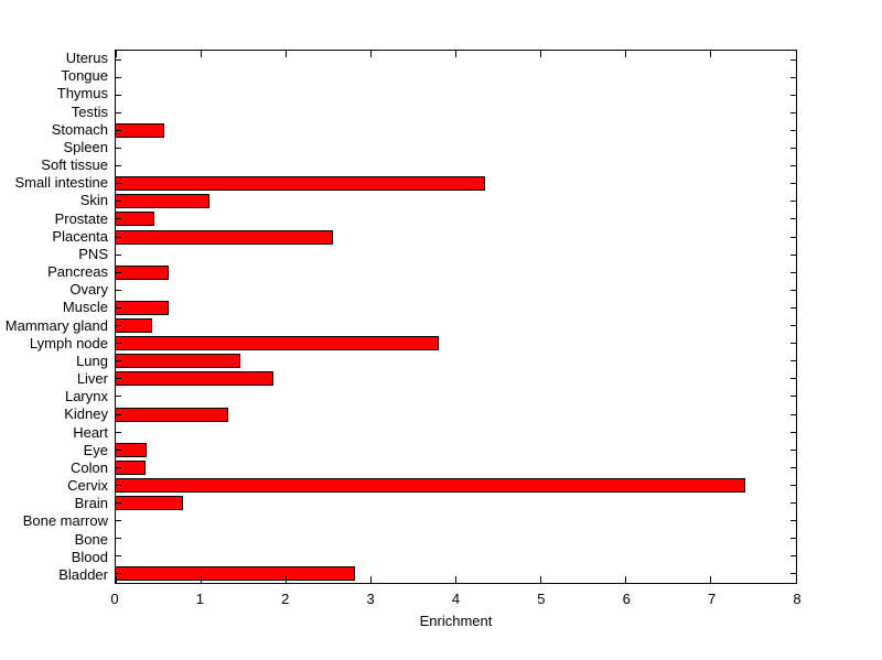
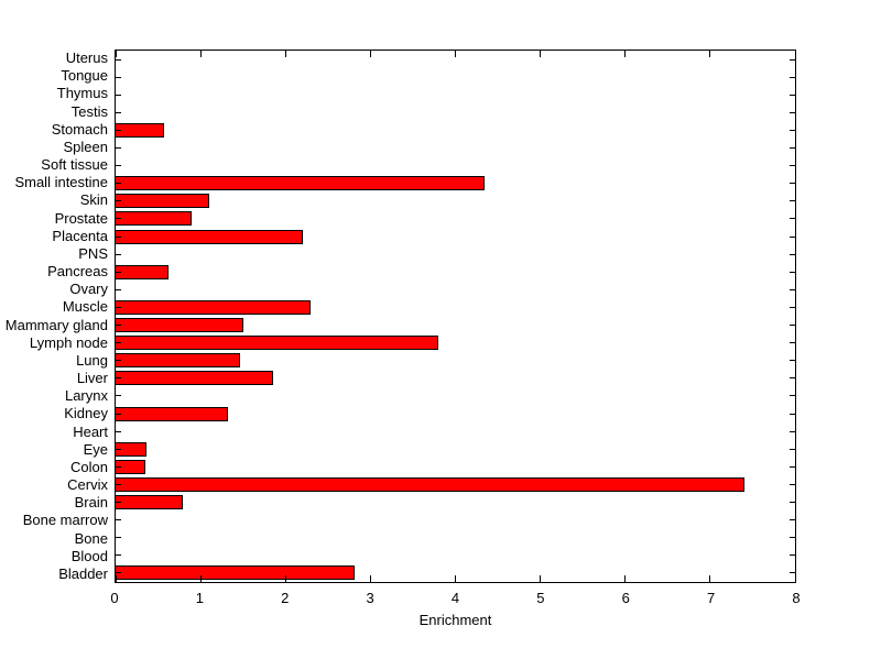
Prostate: 0.5 -> 0.9
Placenta: 2.6 -> 2.2
Muscle: 0.6 -> 2.3
Mammary gland: 0.4 -> 1.5
